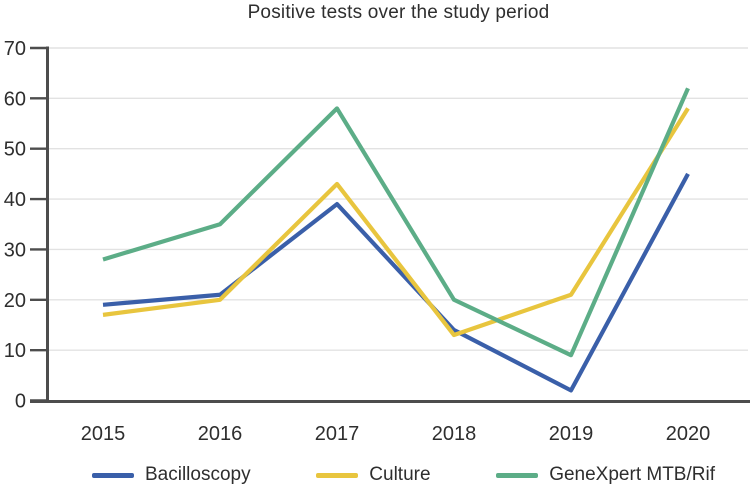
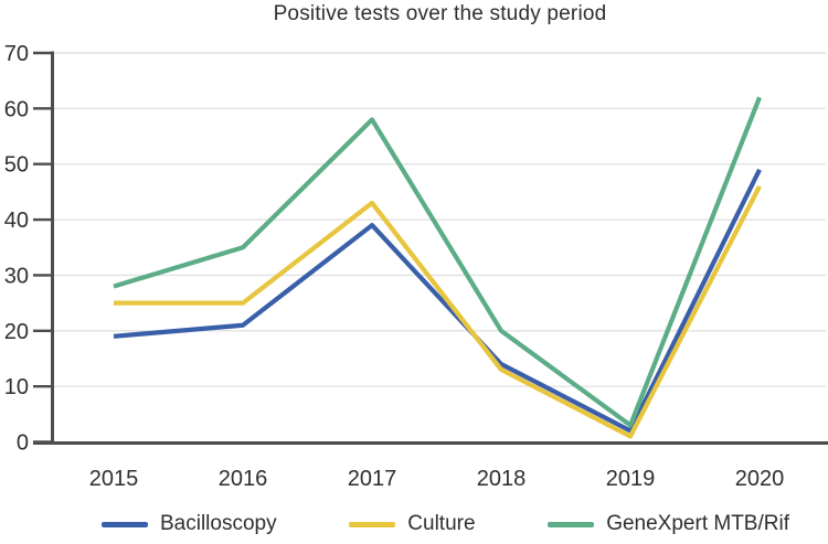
Culture/2015: 17 -> 25
Culture/2016: 20 -> 25
Culture/2019: 21 -> 1
GeneXpert MTB/Rif/2019: 9 -> 3
Bacilloscopy/2020: 45 -> 49
Culture/2020: 58 -> 46
